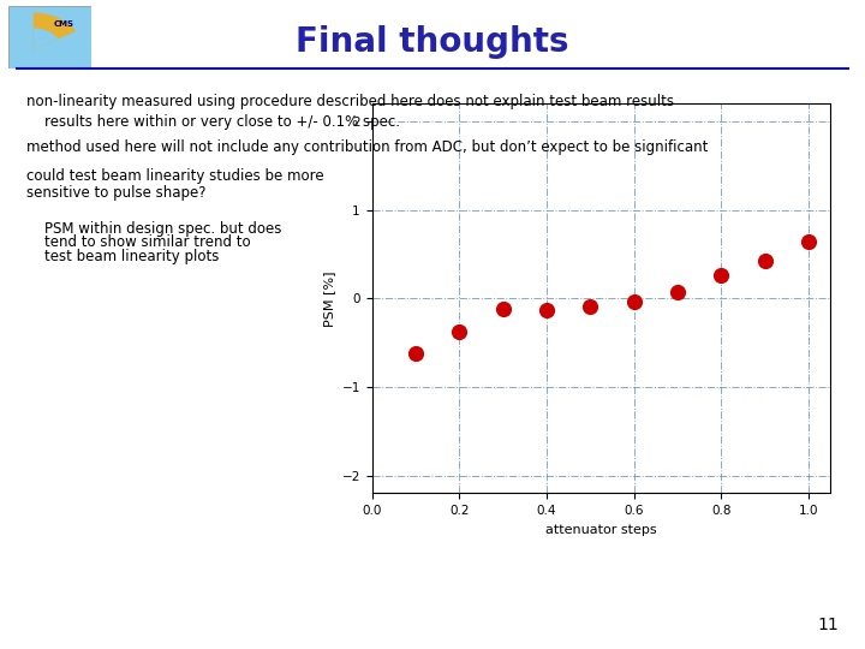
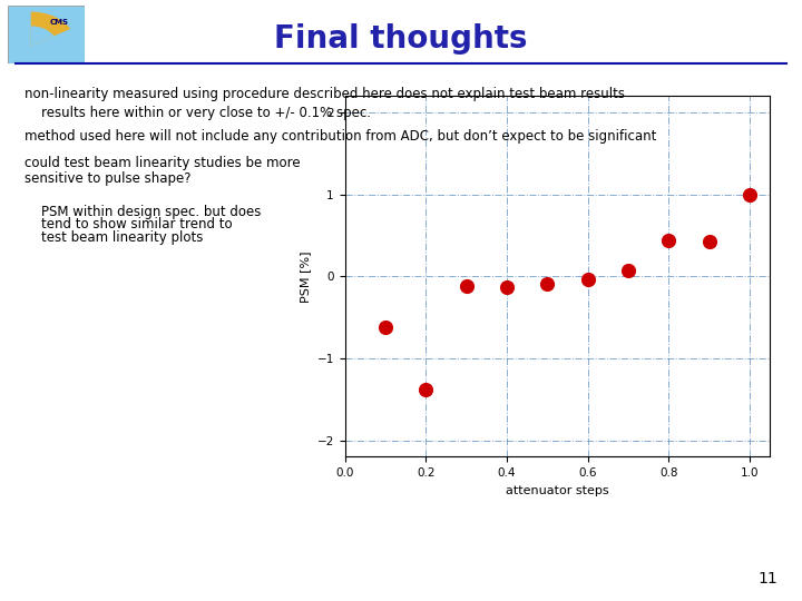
0.2: -0.38 -> -1.38
0.8: 0.27 -> 0.44
1.0: 0.65 -> 1.00
